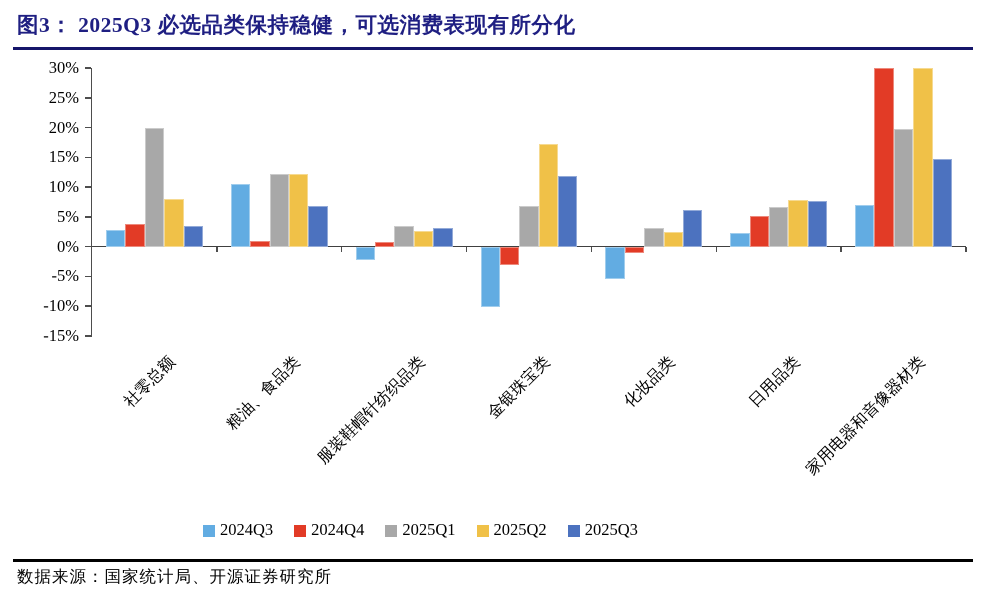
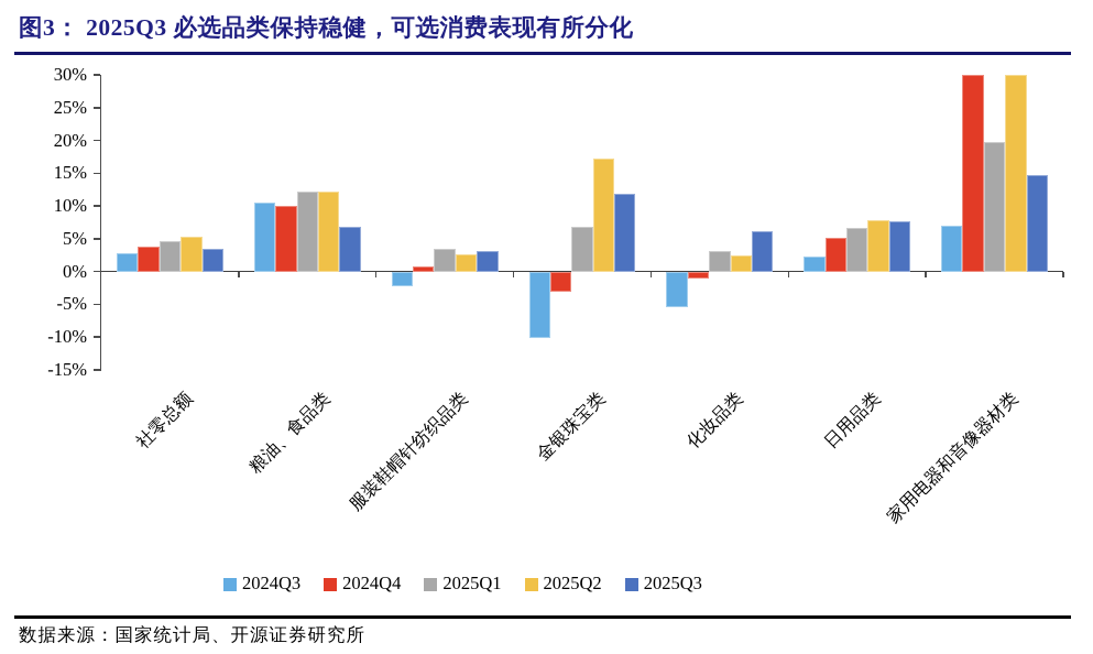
2025Q1/社零总额: 20% -> 5%
2025Q2/社零总额: 8% -> 5%
2024Q4/粮油、食品类: 1% -> 10%
